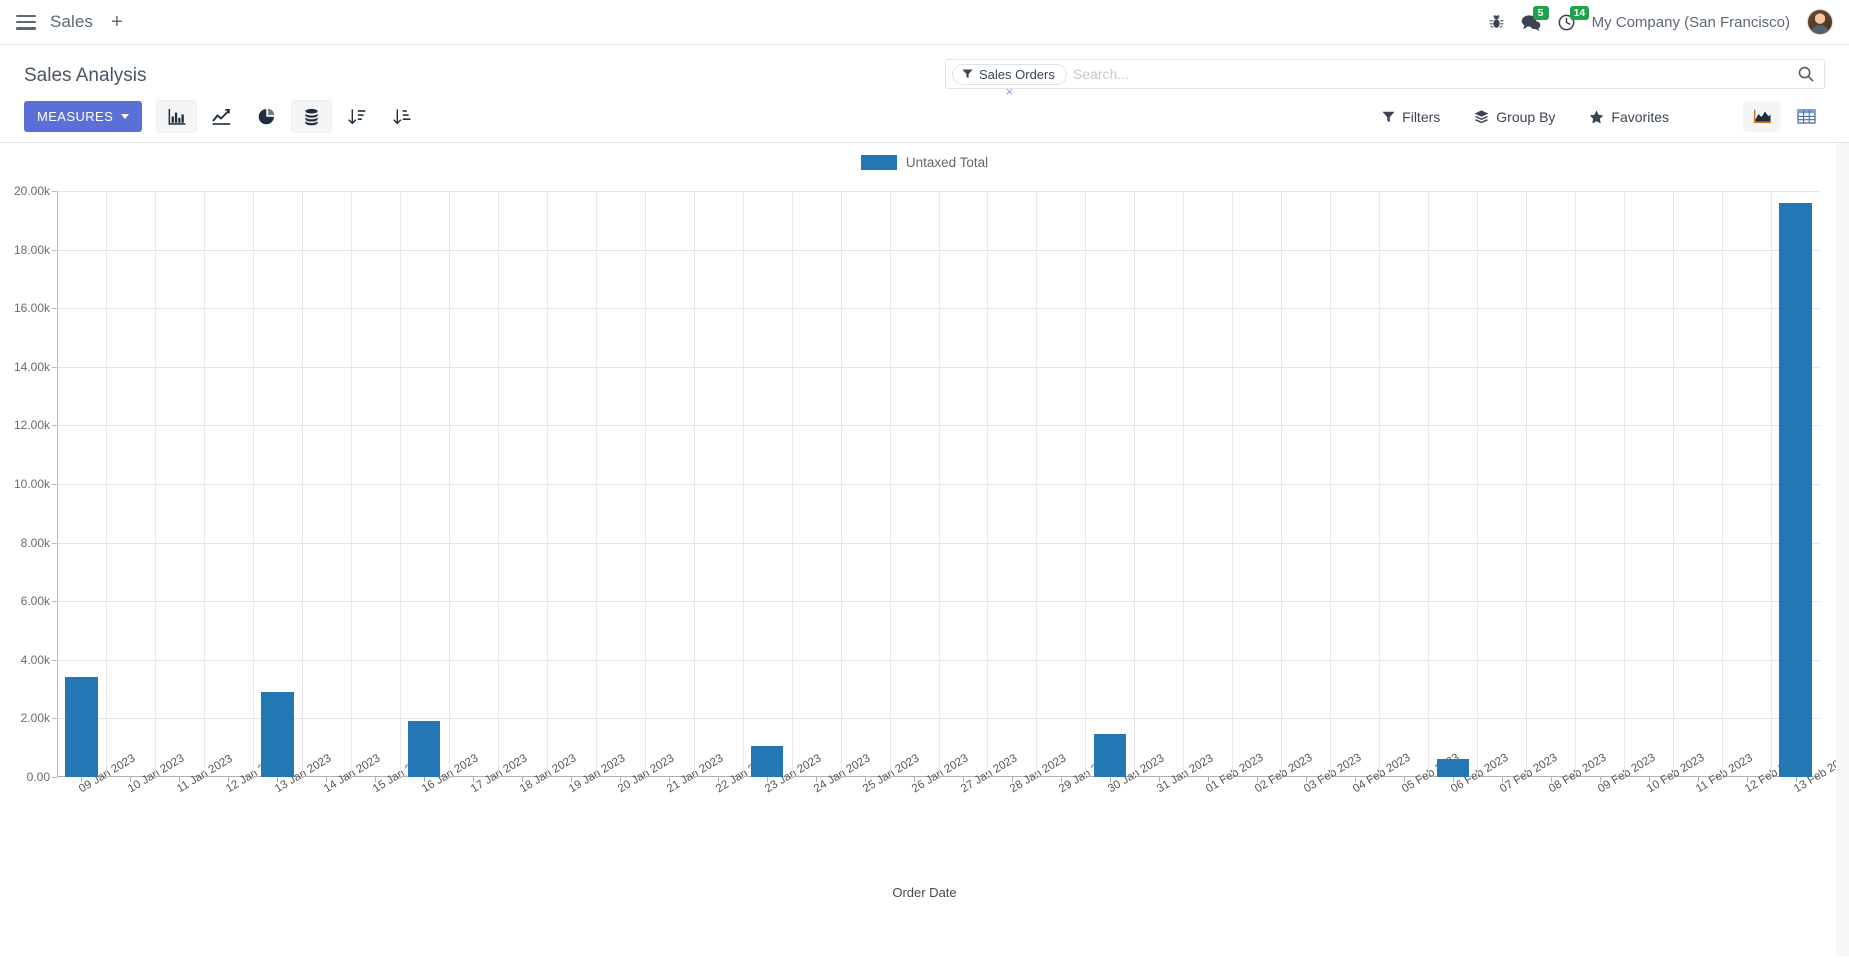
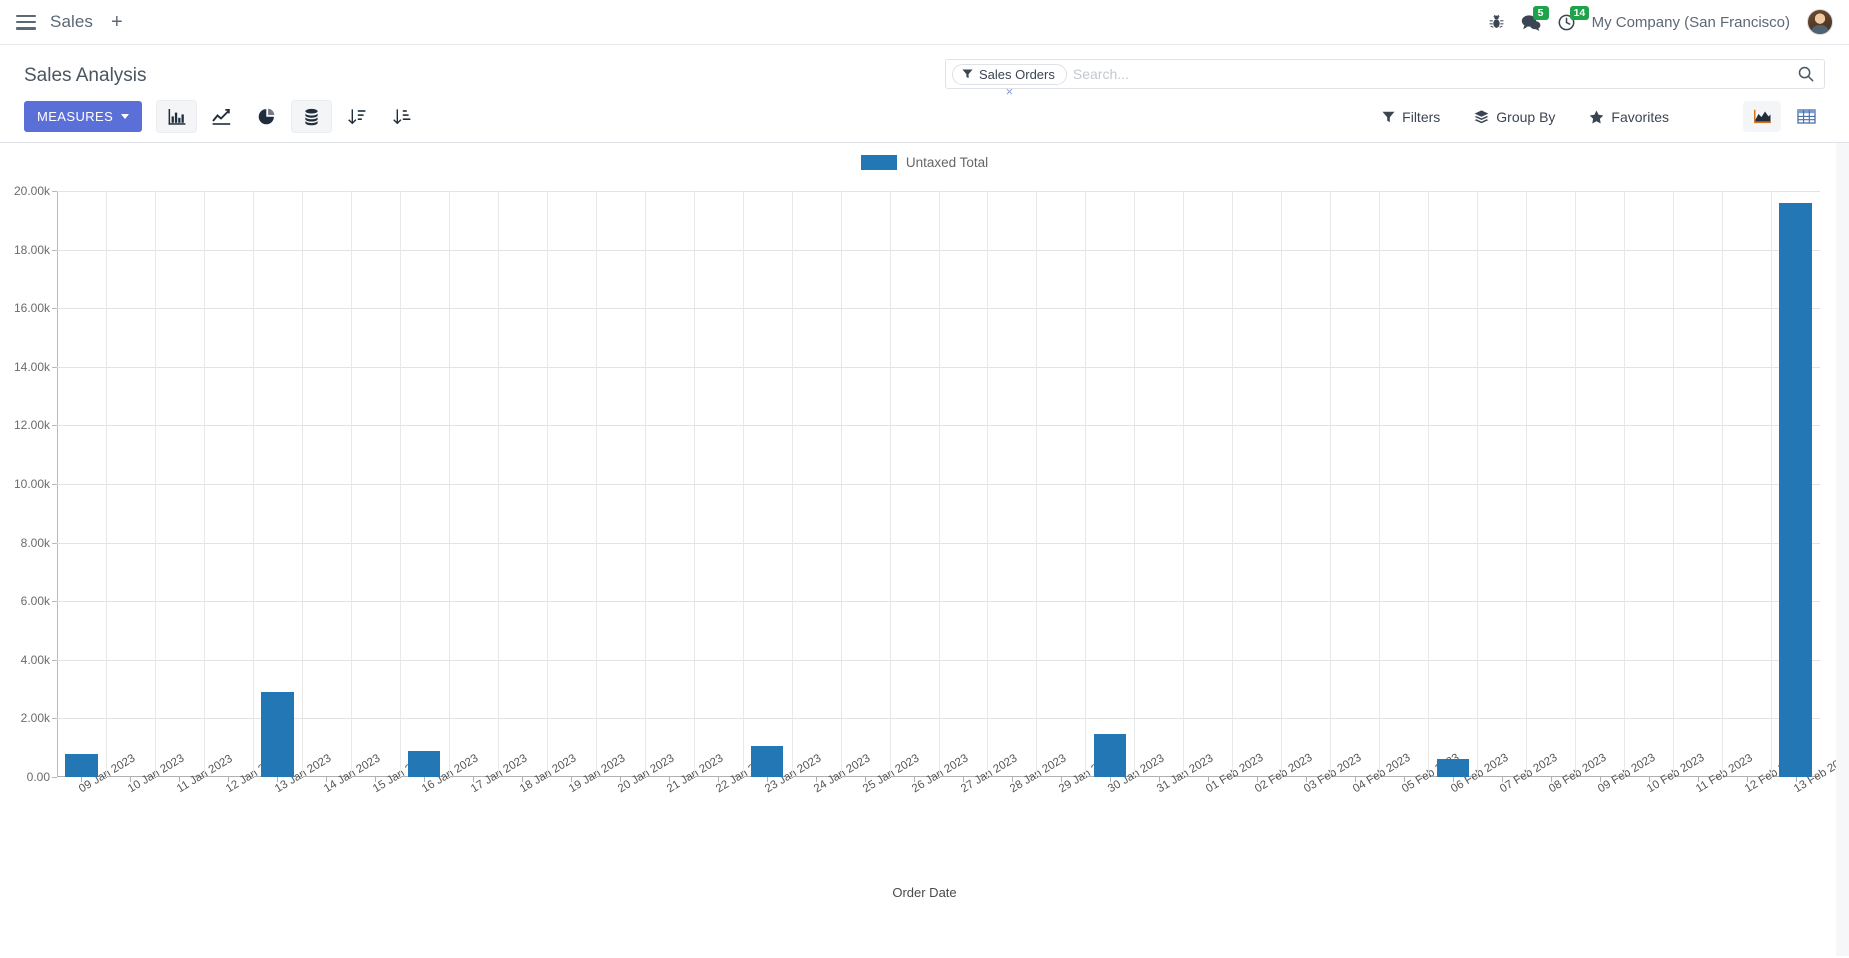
09 Jan 2023: 3.4k -> 0.8k
16 Jan 2023: 1.9k -> 0.9k
